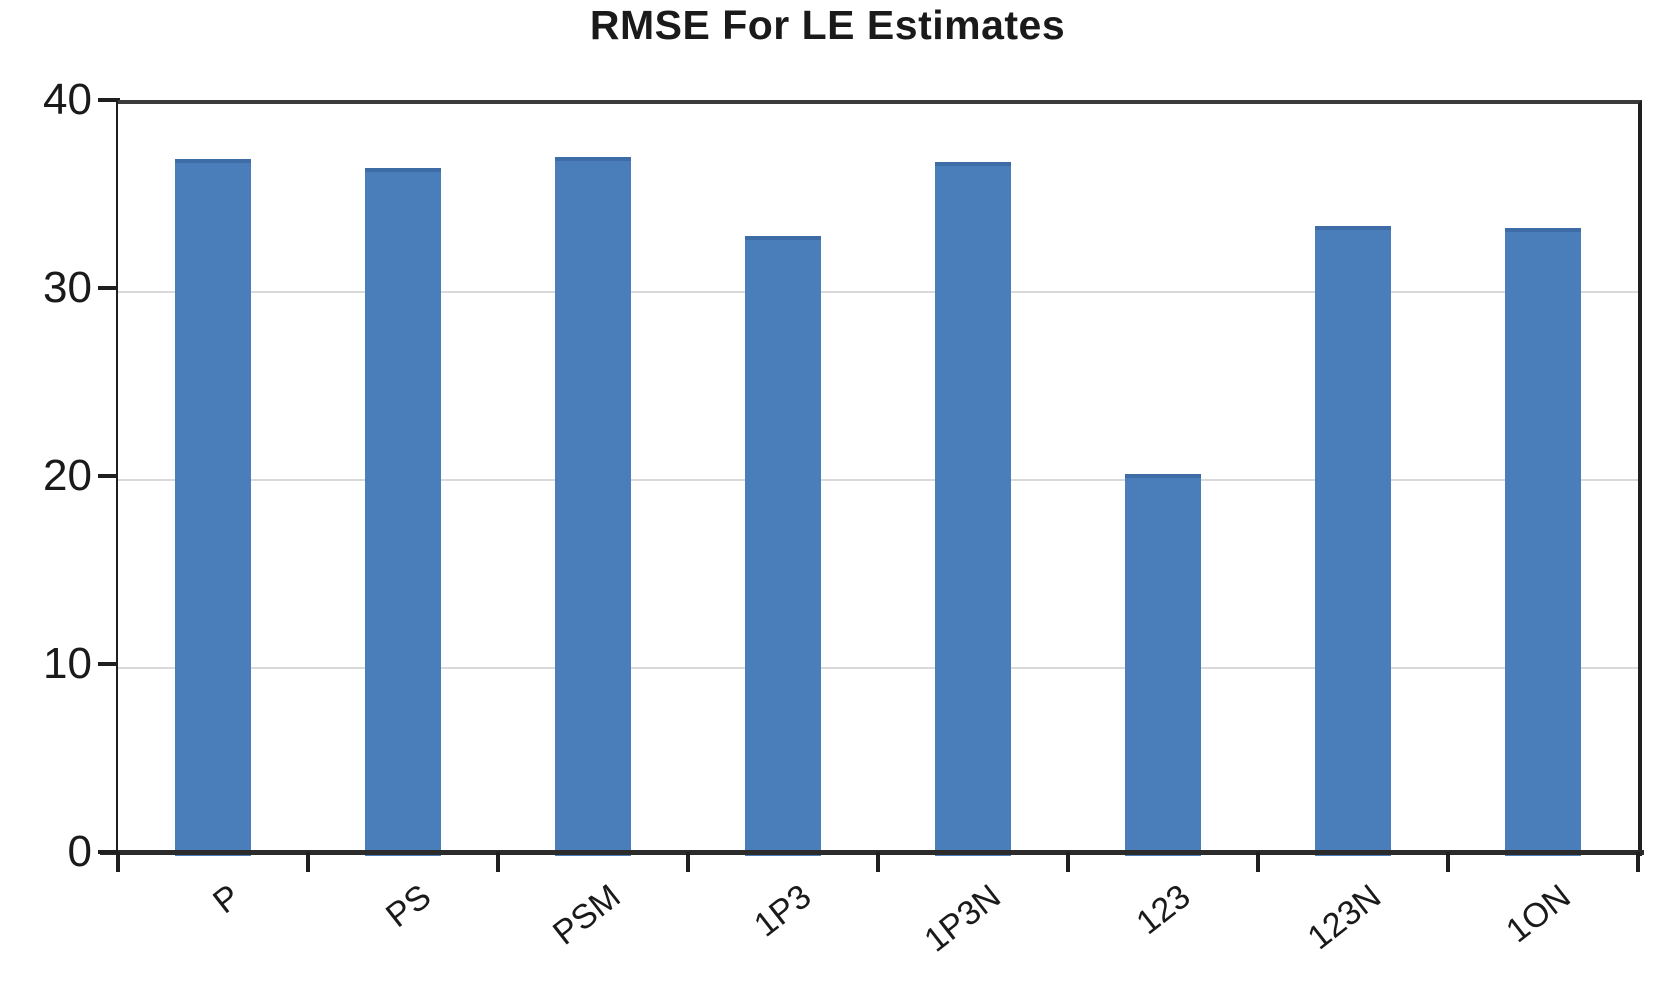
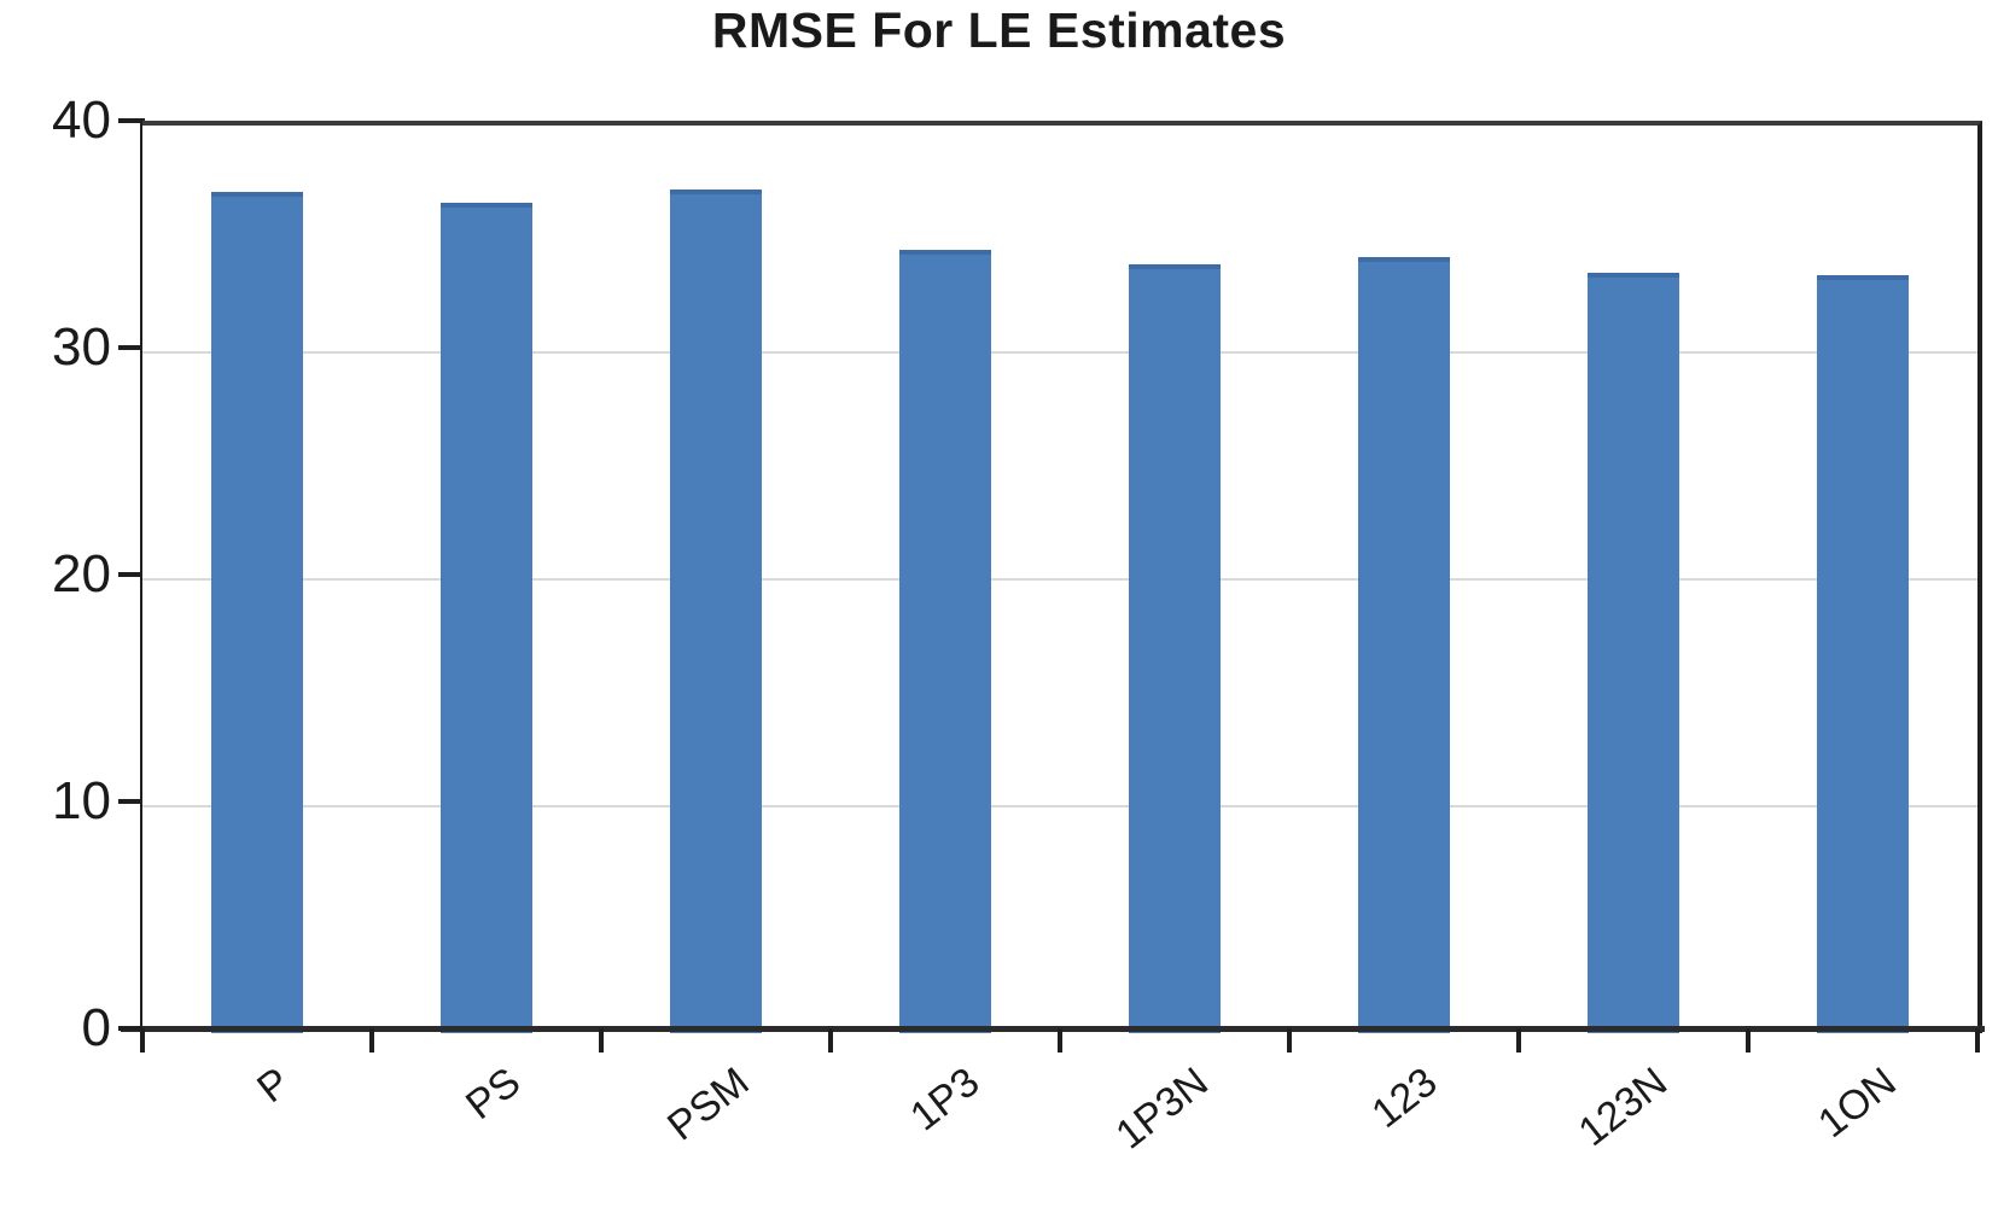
1P3: 33.0 -> 34.5
1P3N: 36.9 -> 33.9
123: 20.3 -> 34.2
